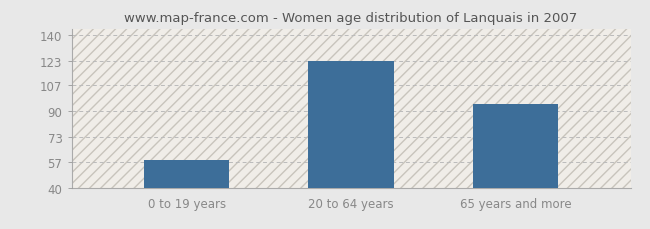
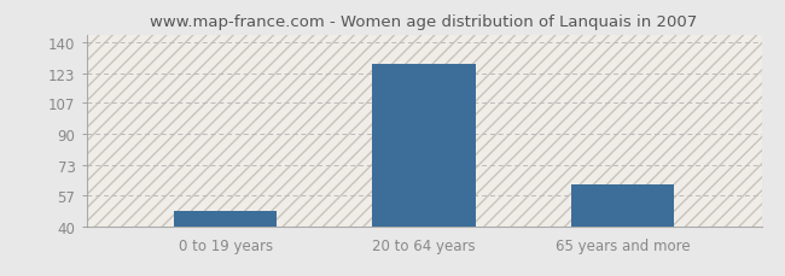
0 to 19 years: 58 -> 48
20 to 64 years: 123 -> 128
65 years and more: 95 -> 63
